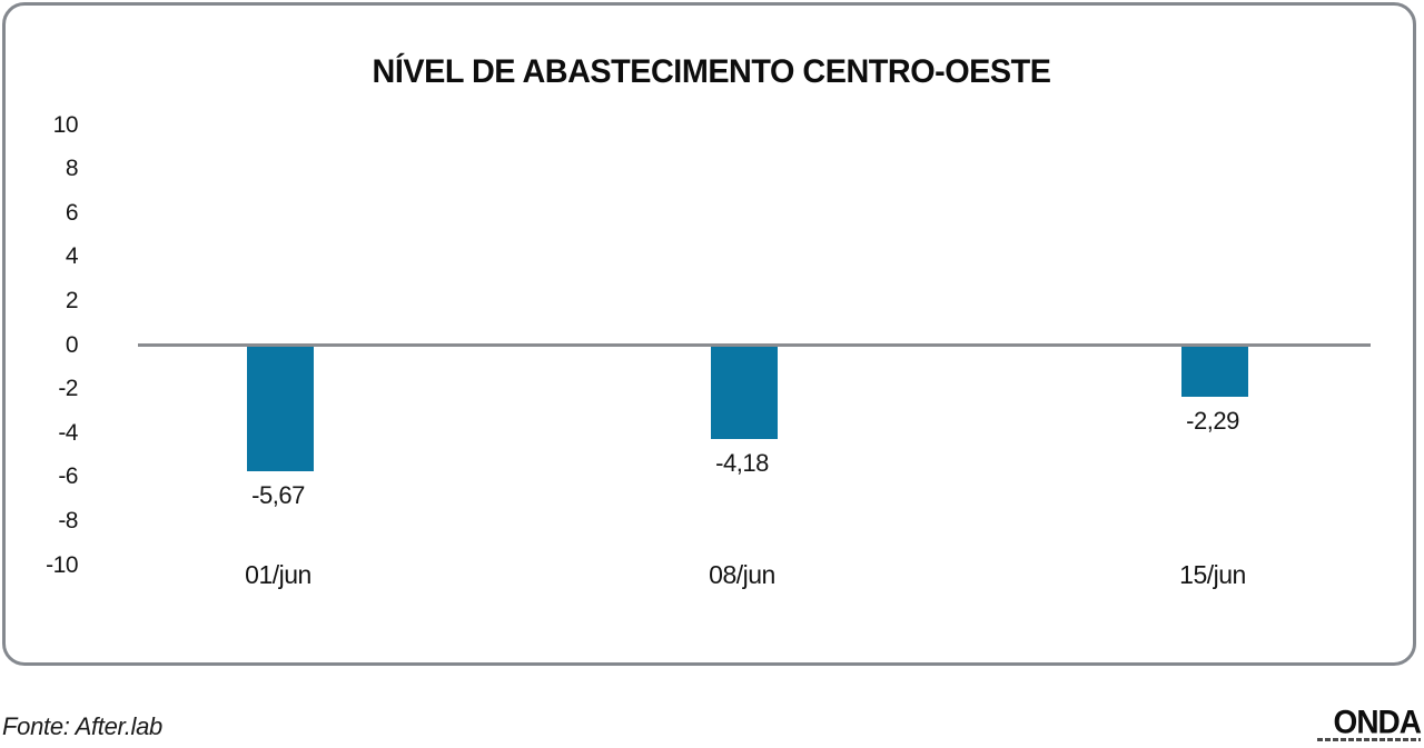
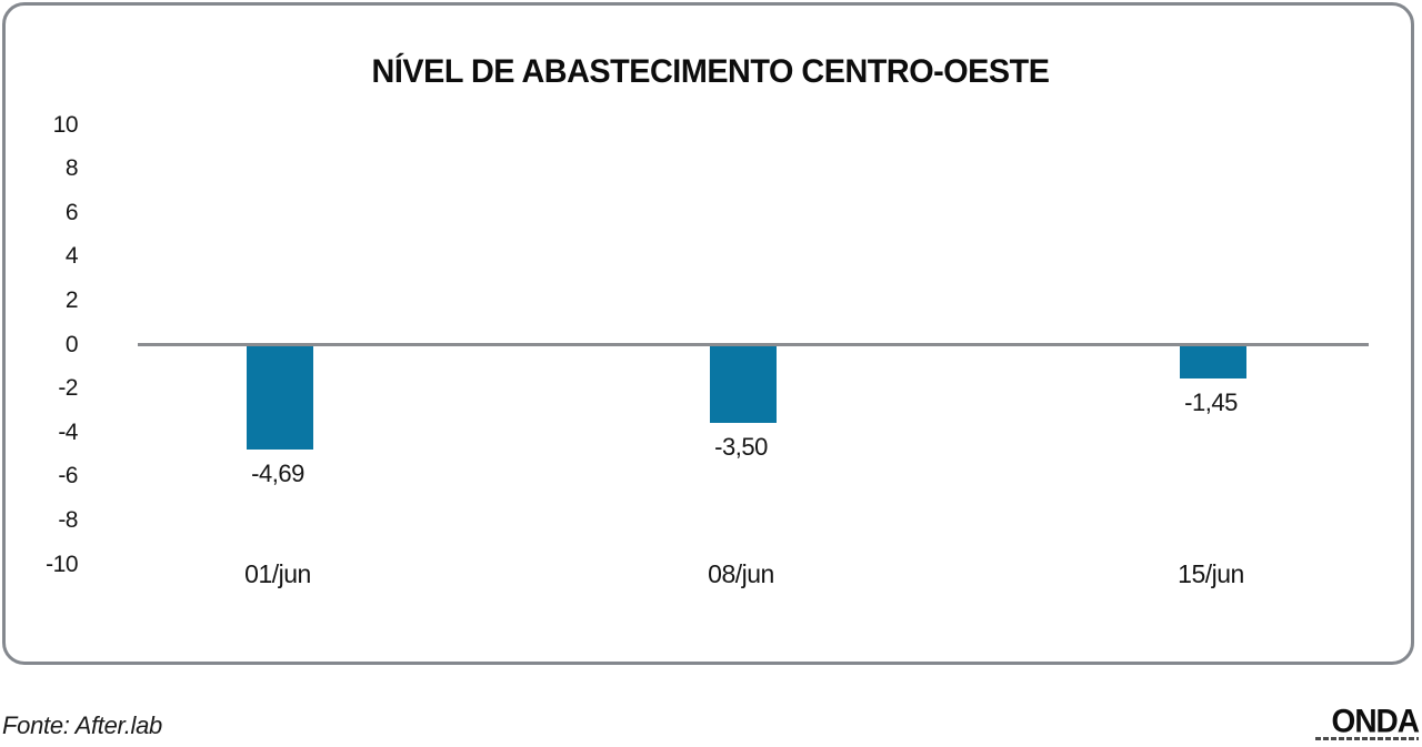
01/jun: -5,67 -> -4,69
08/jun: -4,18 -> -3,50
15/jun: -2,29 -> -1,45
